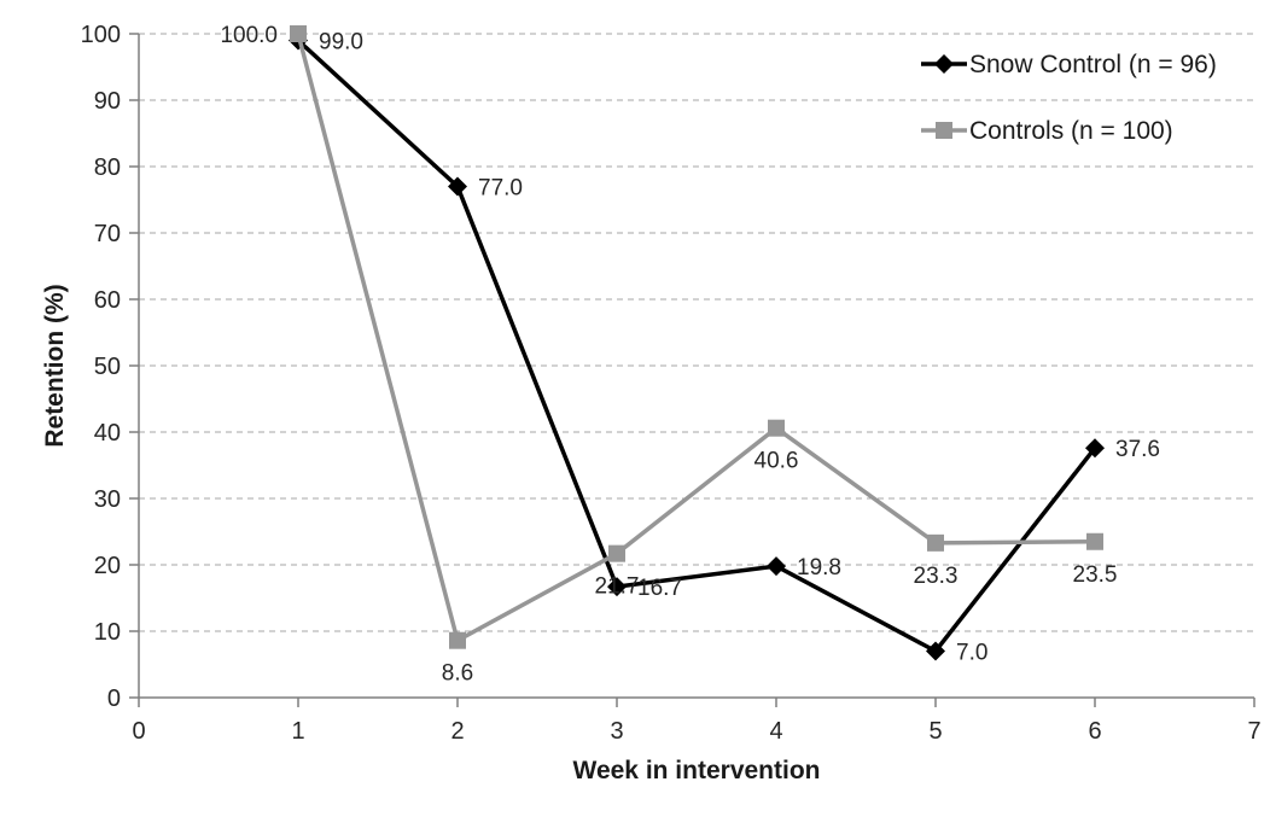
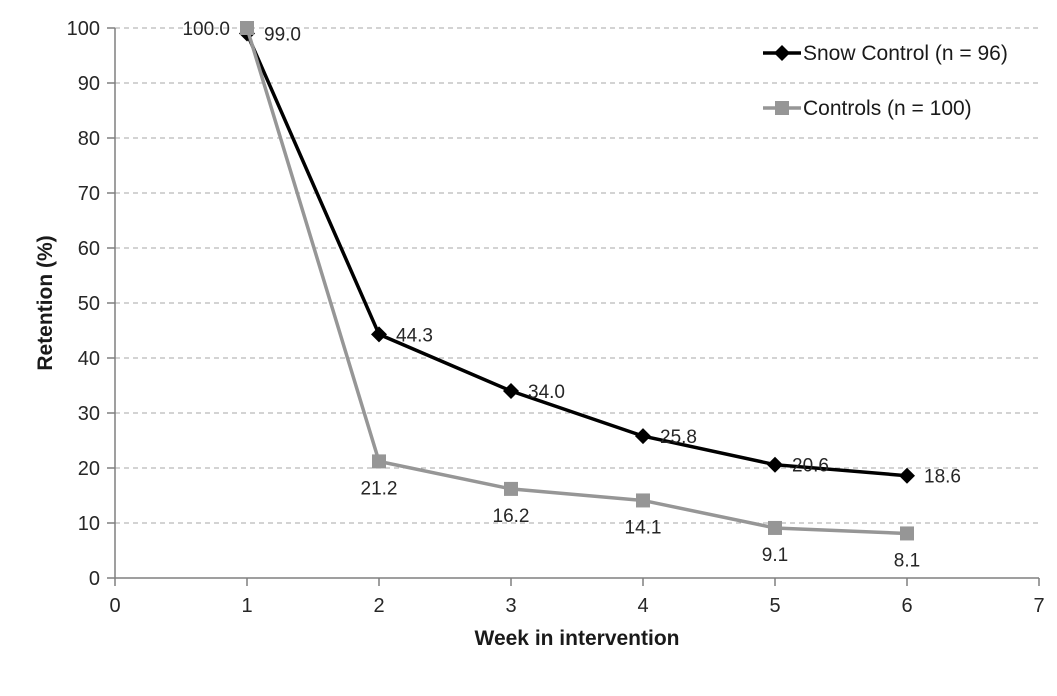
Snow Control (n = 96)/2: 77.0 -> 44.3
Controls (n = 100)/2: 8.6 -> 21.2
Snow Control (n = 96)/3: 16.7 -> 34.0
Controls (n = 100)/3: 21.7 -> 16.2
Snow Control (n = 96)/4: 19.8 -> 25.8
Controls (n = 100)/4: 40.6 -> 14.1
Snow Control (n = 96)/5: 7.0 -> 20.6
Controls (n = 100)/5: 23.3 -> 9.1
Snow Control (n = 96)/6: 37.6 -> 18.6
Controls (n = 100)/6: 23.5 -> 8.1
